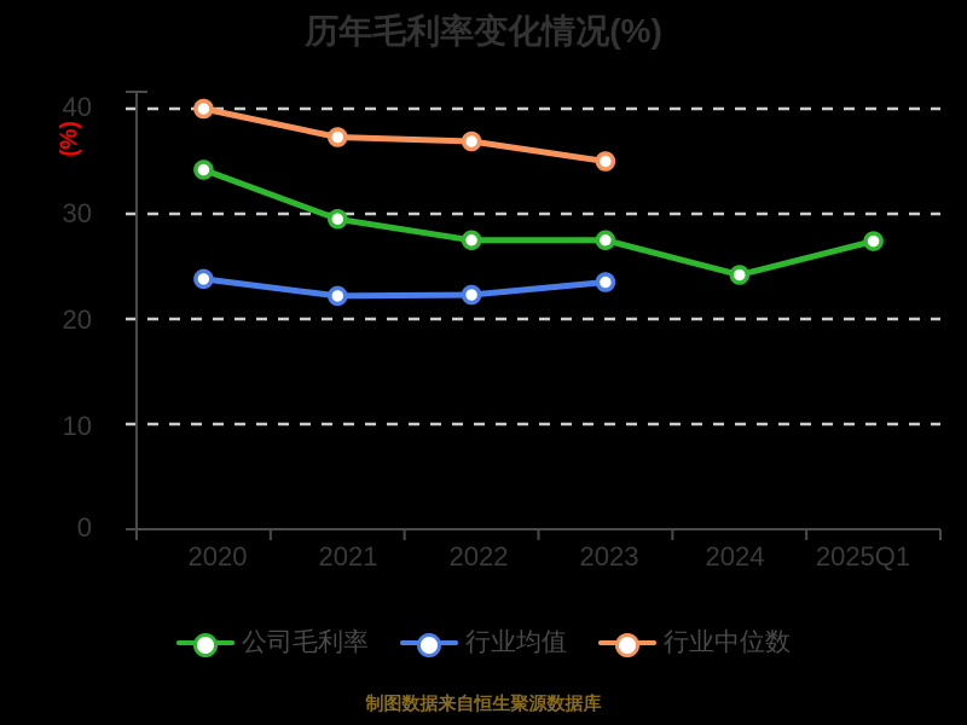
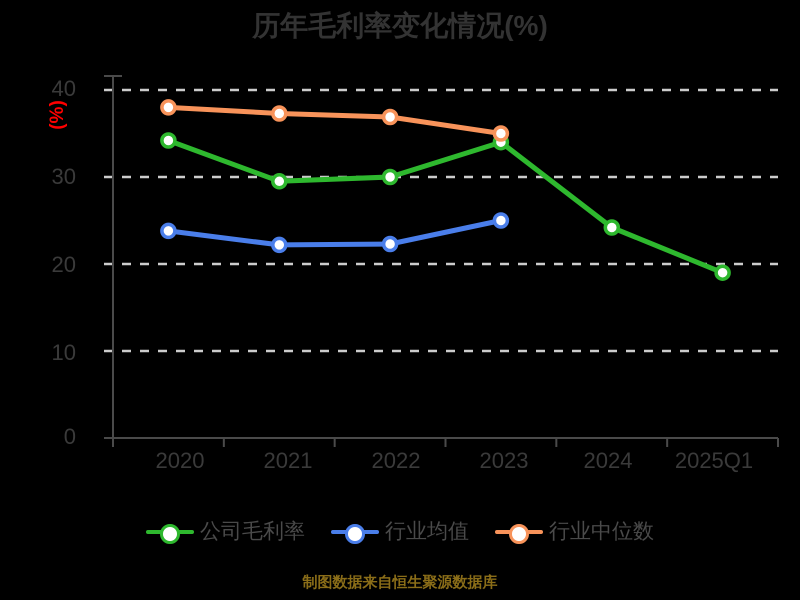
行业中位数/2020: 40 -> 38
公司毛利率/2022: 28 -> 30
公司毛利率/2023: 28 -> 34
行业均值/2023: 24 -> 25
公司毛利率/2025Q1: 27 -> 19
